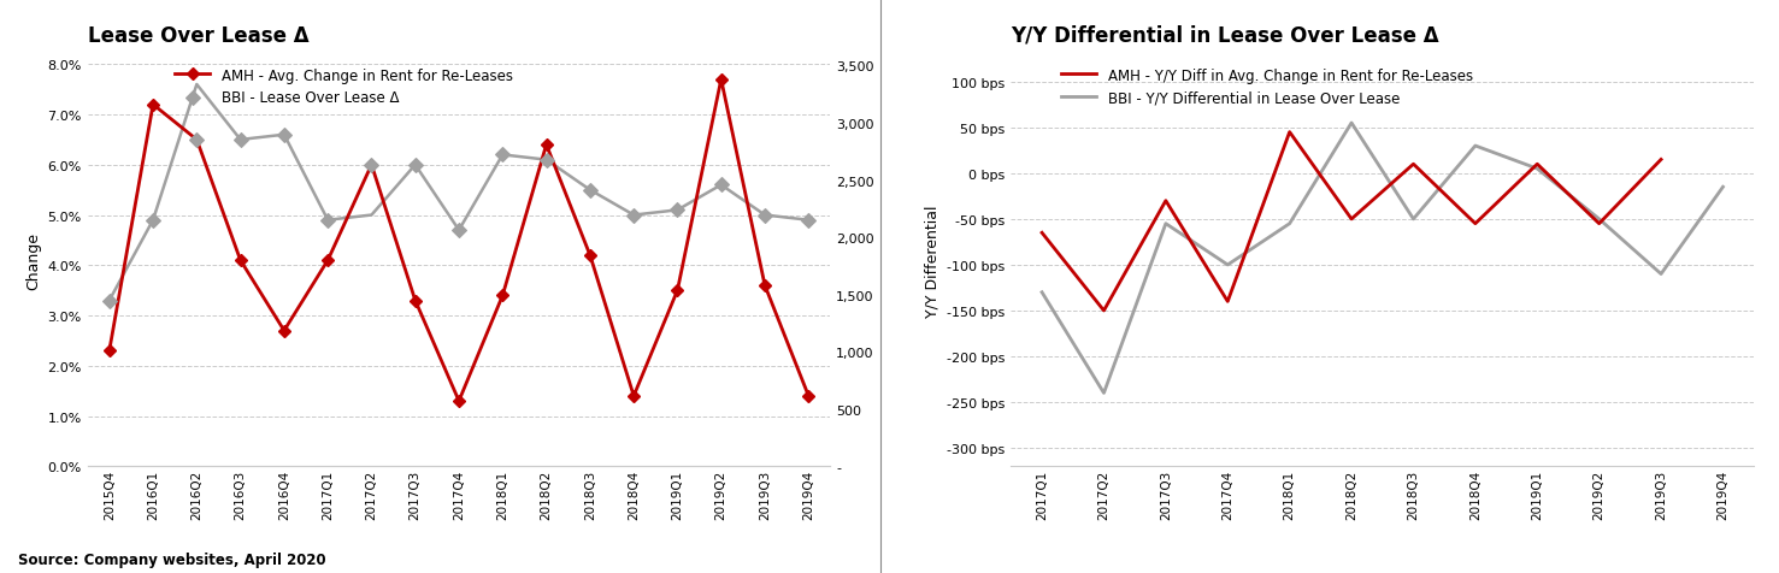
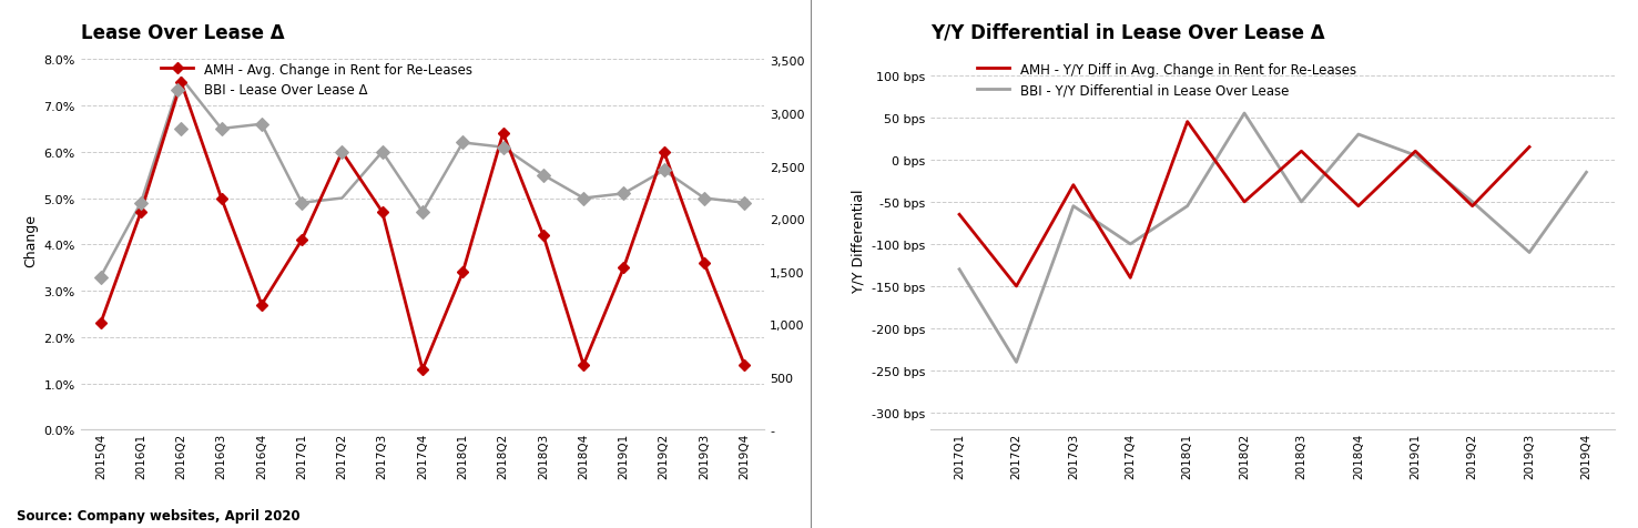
Lease Over Lease Δ/AMH - Avg. Change in Rent for Re-Leases/2016Q1: 7.2% -> 4.7%
Lease Over Lease Δ/AMH - Avg. Change in Rent for Re-Leases/2016Q2: 6.5% -> 7.5%
Lease Over Lease Δ/AMH - Avg. Change in Rent for Re-Leases/2016Q3: 4.1% -> 5.0%
Lease Over Lease Δ/AMH - Avg. Change in Rent for Re-Leases/2017Q3: 3.3% -> 4.7%
Lease Over Lease Δ/AMH - Avg. Change in Rent for Re-Leases/2019Q2: 7.7% -> 6.0%
